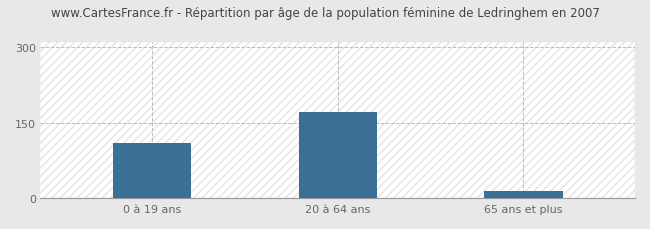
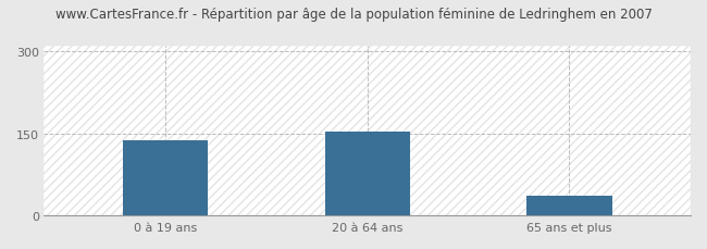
0 à 19 ans: 110 -> 138
20 à 64 ans: 170 -> 154
65 ans et plus: 15 -> 36
